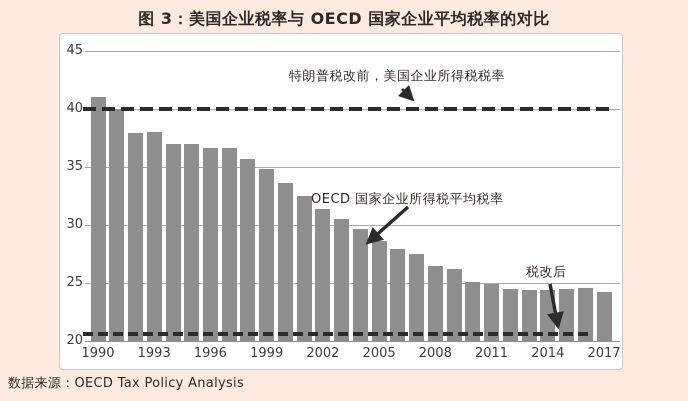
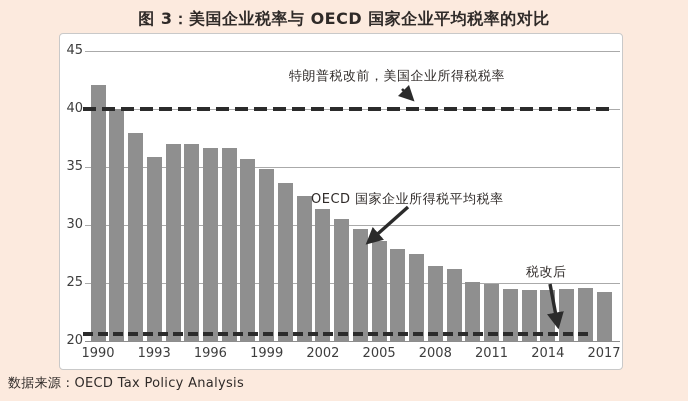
1990: 41.0 -> 42.1
1993: 38.0 -> 35.9
